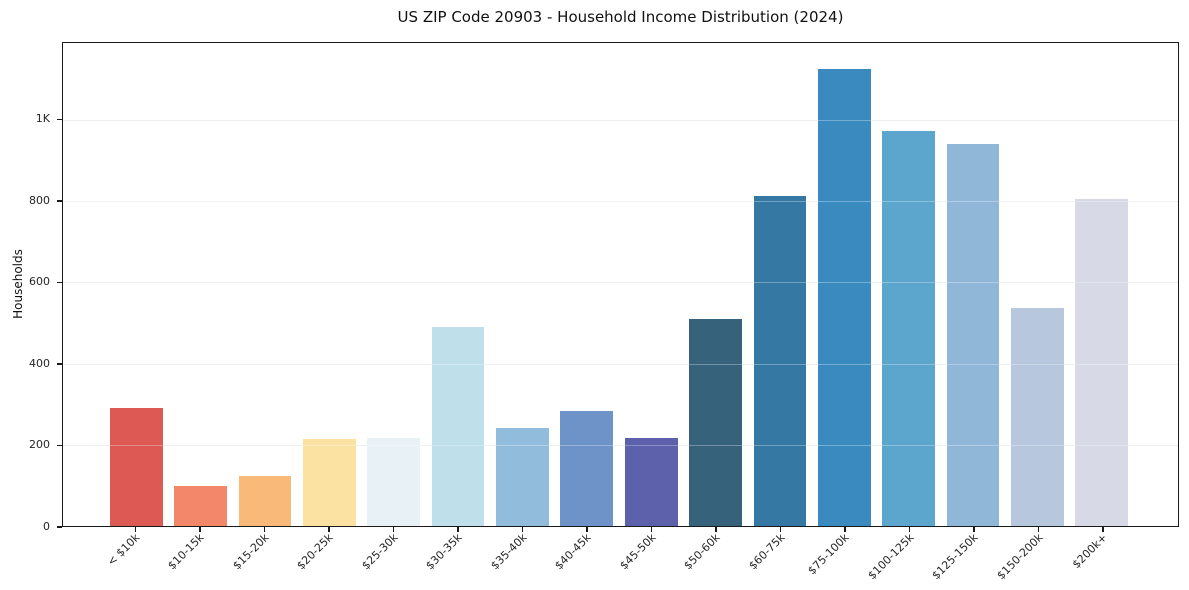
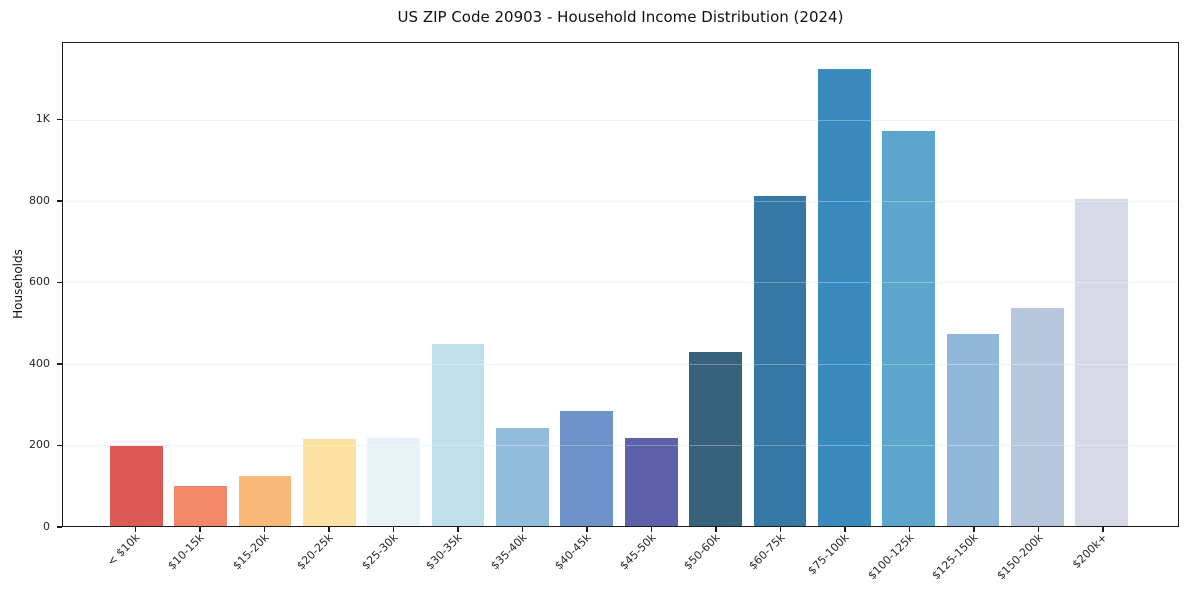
< $10k: 290 -> 200
$30-35k: 490 -> 450
$50-60k: 510 -> 430
$125-150k: 940 -> 470
